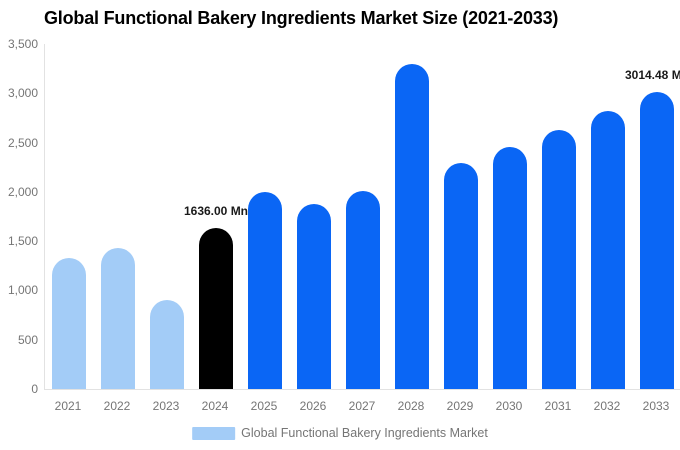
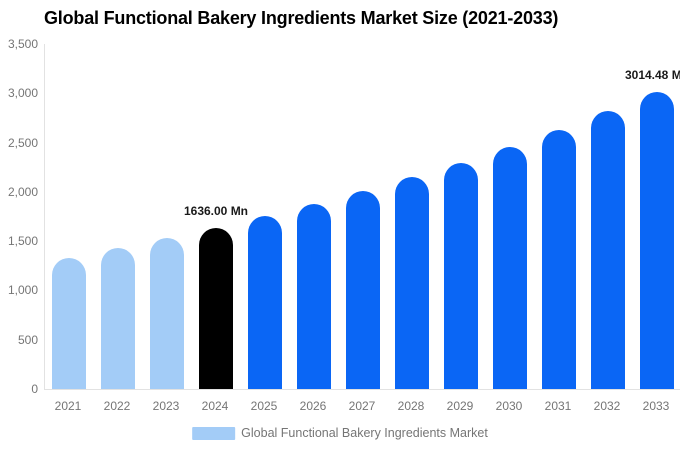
2023: 900 -> 1500
2025: 2000 -> 1800
2028: 3300 -> 2100
